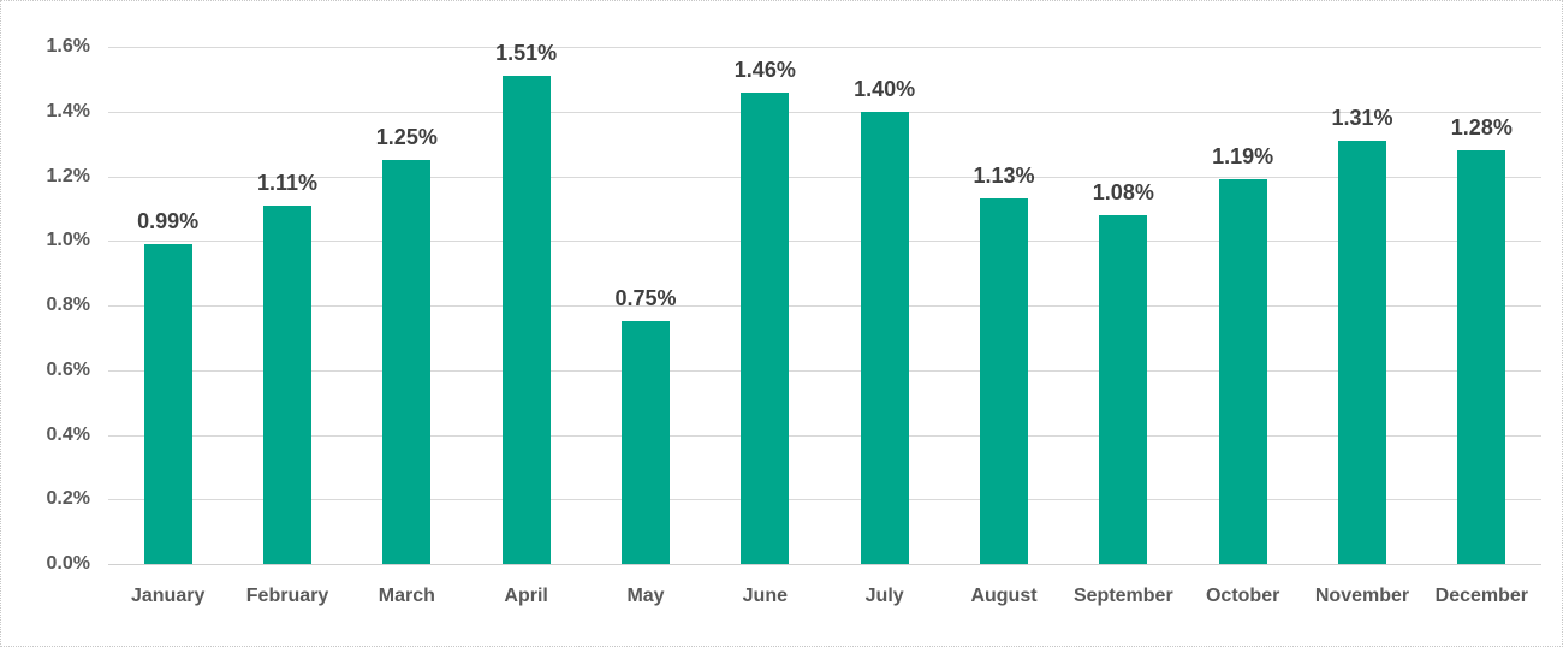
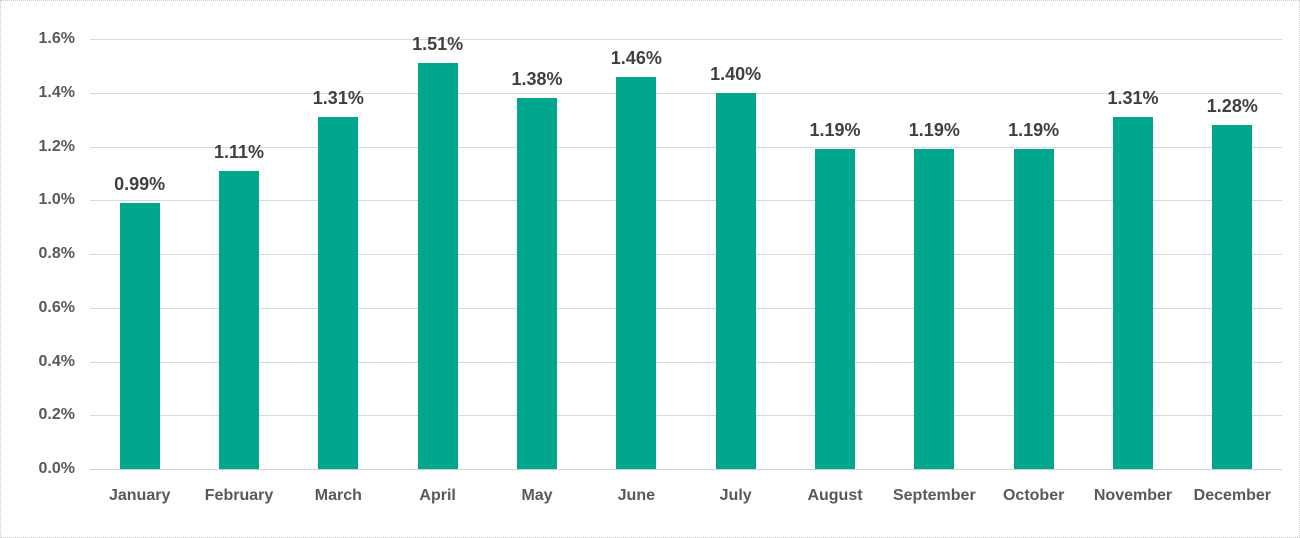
March: 1.25% -> 1.31%
May: 0.75% -> 1.38%
August: 1.13% -> 1.19%
September: 1.08% -> 1.19%
